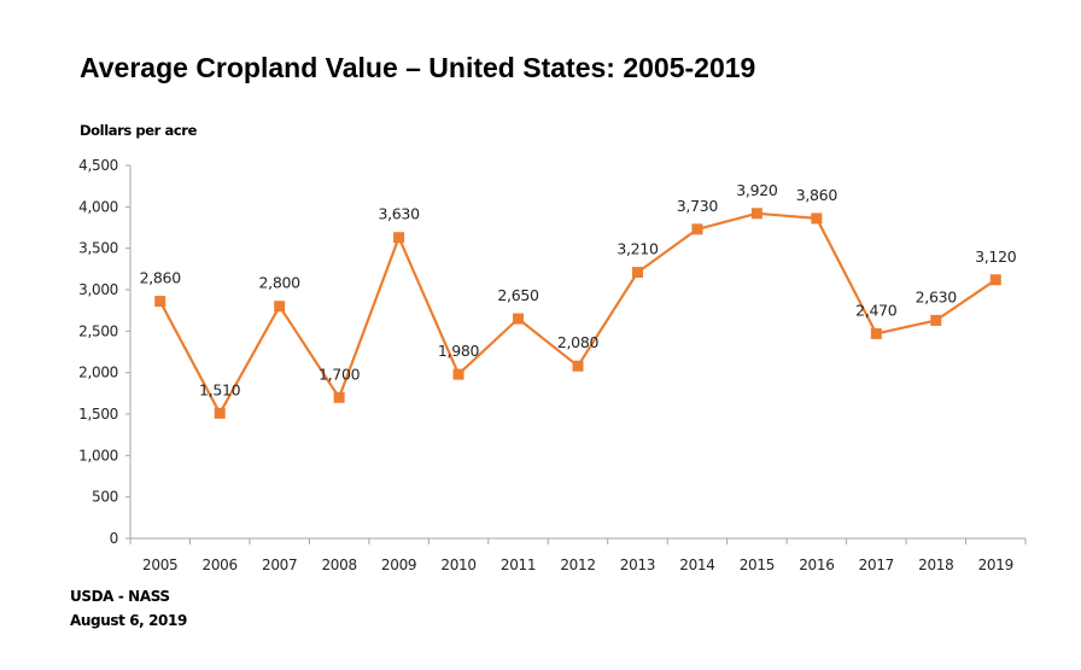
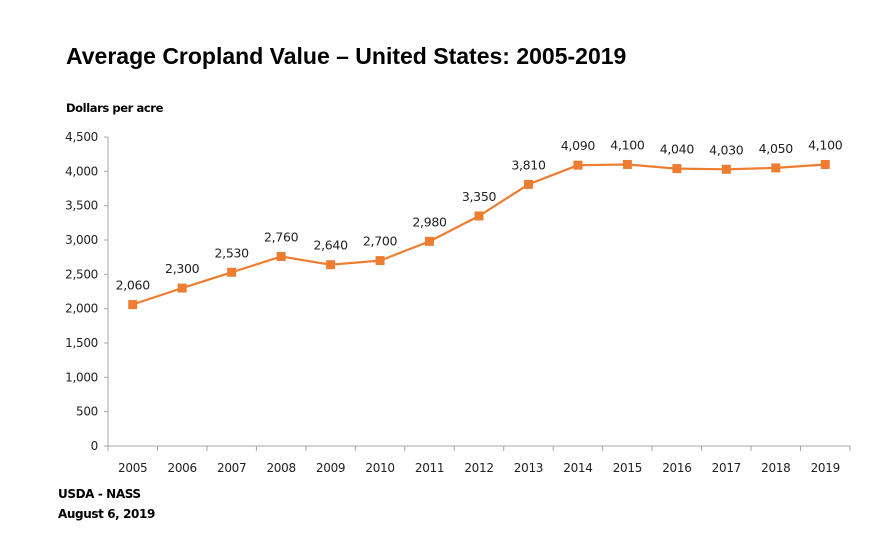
2005: 2,860 -> 2,060
2006: 1,510 -> 2,300
2007: 2,800 -> 2,530
2008: 1,700 -> 2,760
2009: 3,630 -> 2,640
2010: 1,980 -> 2,700
2011: 2,650 -> 2,980
2012: 2,080 -> 3,350
2013: 3,210 -> 3,810
2014: 3,730 -> 4,090
2015: 3,920 -> 4,100
2016: 3,860 -> 4,040
2017: 2,470 -> 4,030
2018: 2,630 -> 4,050
2019: 3,120 -> 4,100
